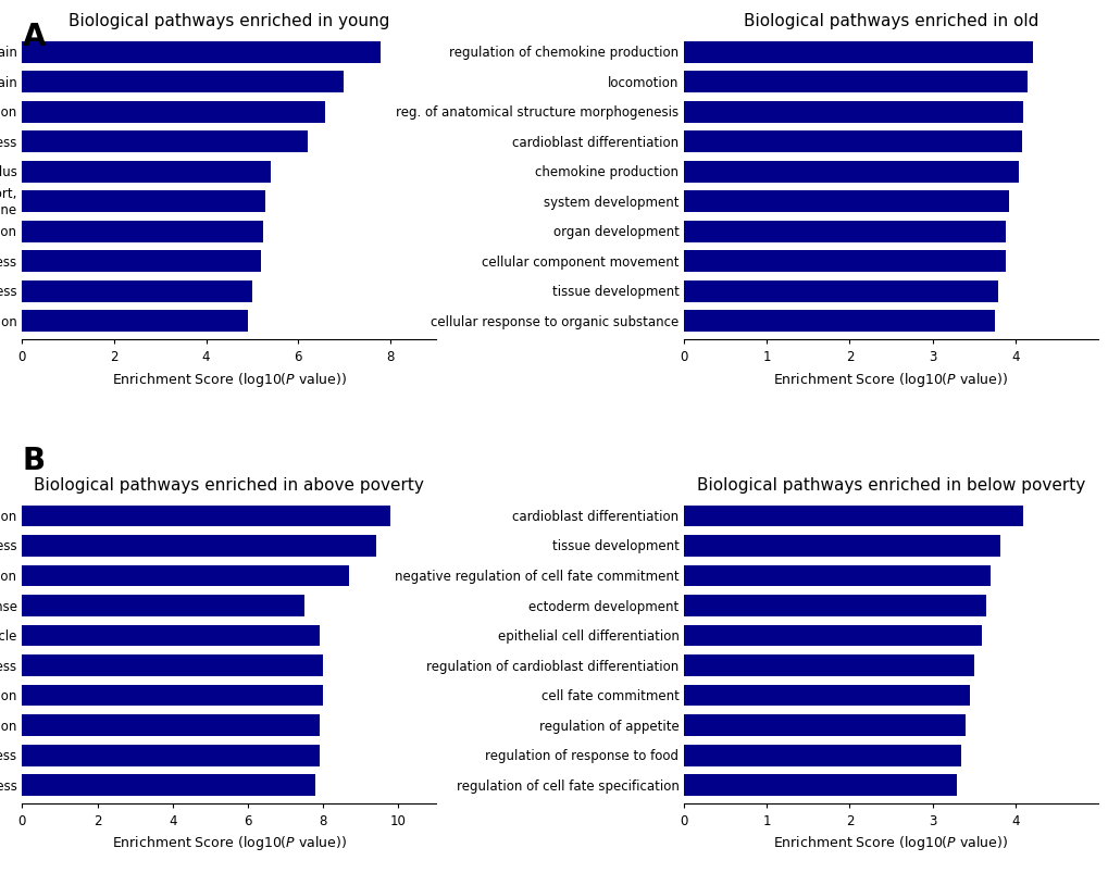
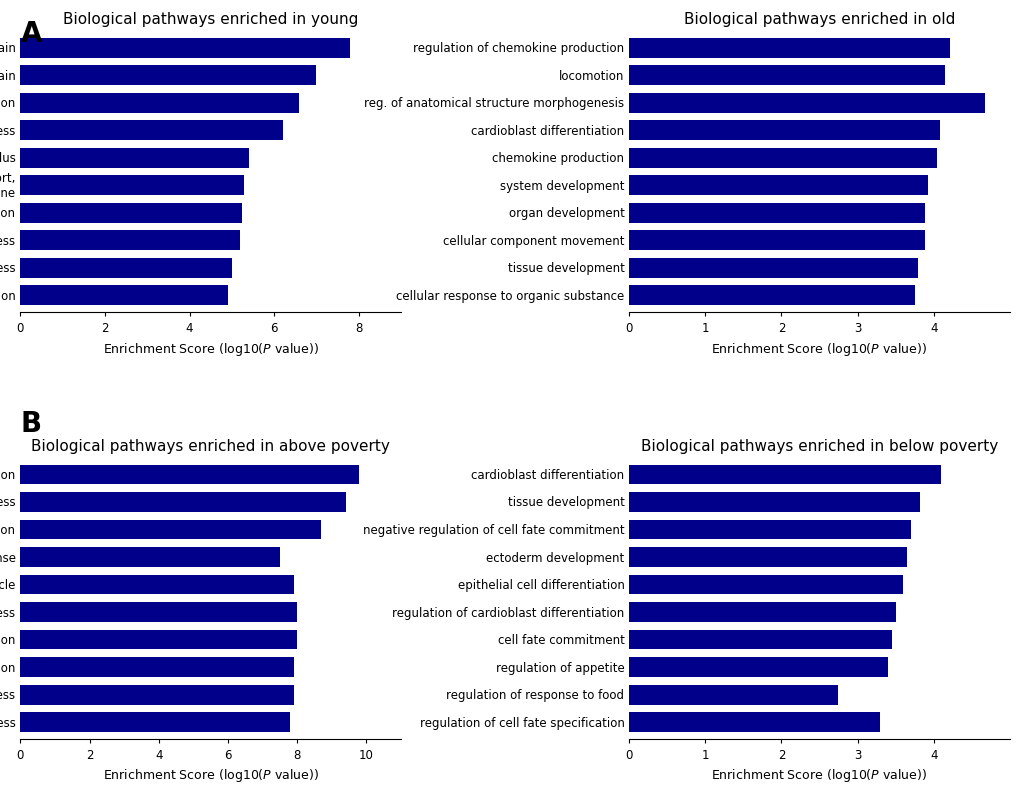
Biological pathways enriched in old/reg. of anatomical structure morphogenesis: 4.10 -> 4.68
Biological pathways enriched in below poverty/regulation of response to food: 3.35 -> 2.74
